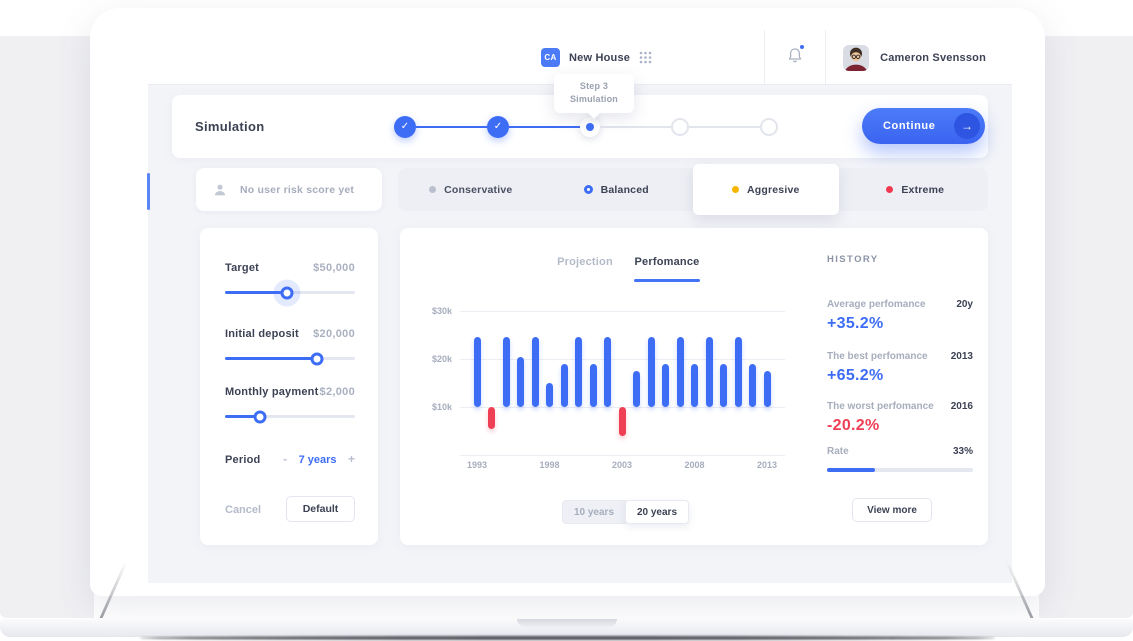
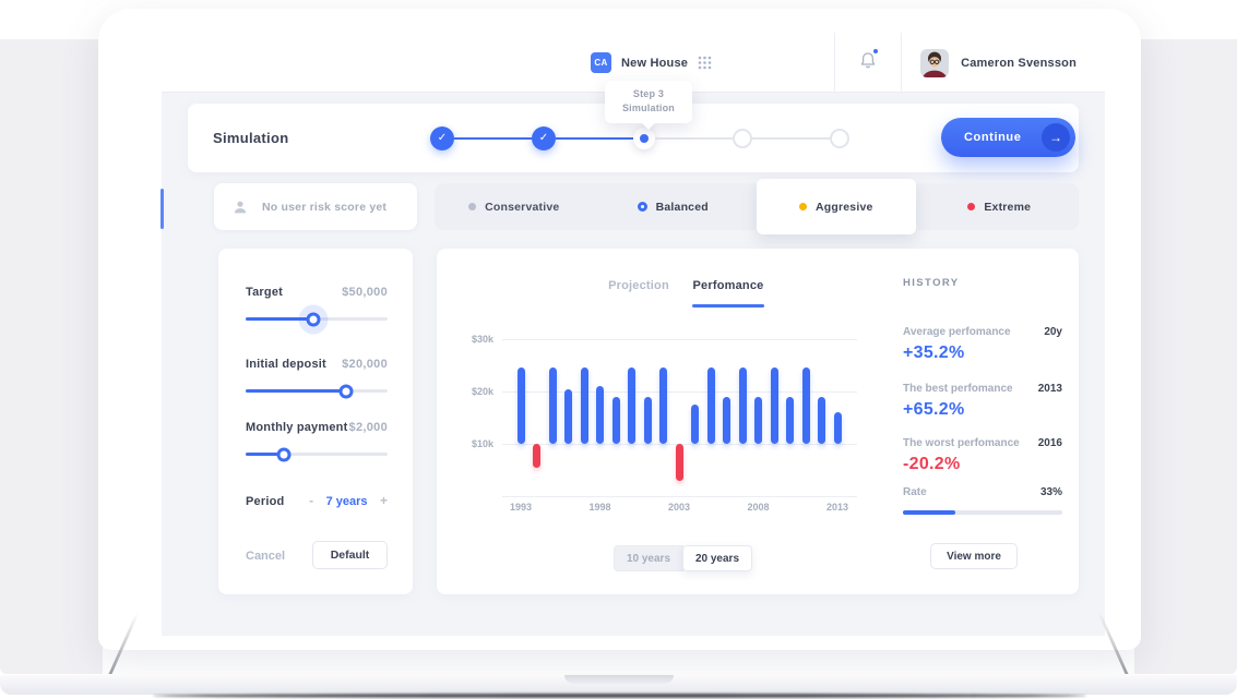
1998: $15k -> $21k
2003: $4k -> $3k
2013: $18k -> $16k
